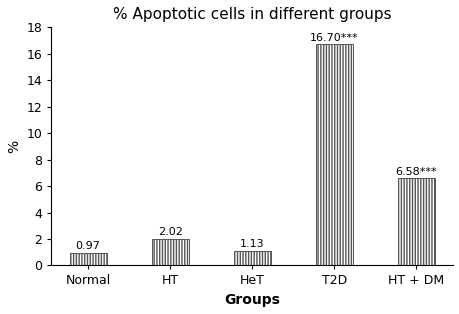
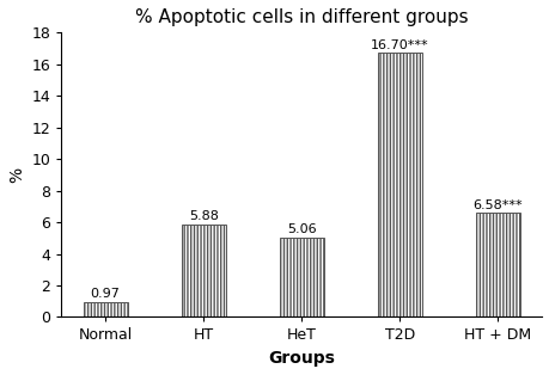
HT: 2.02 -> 5.88
HeT: 1.13 -> 5.06
